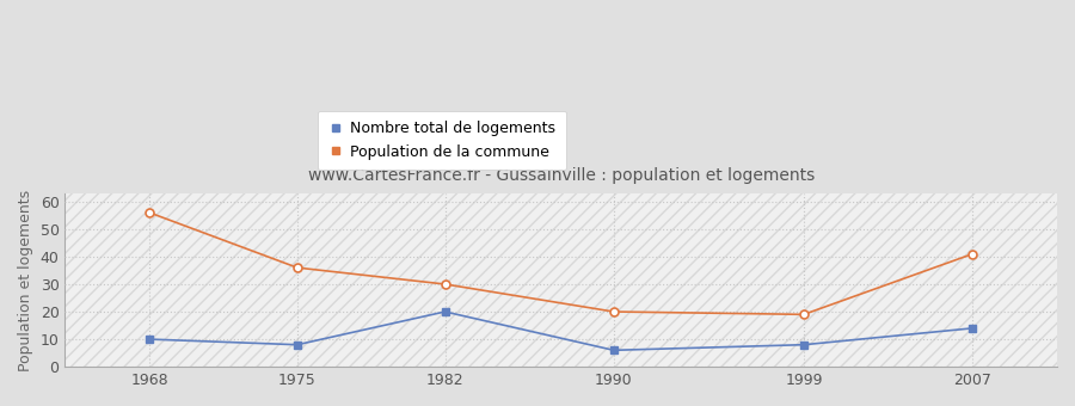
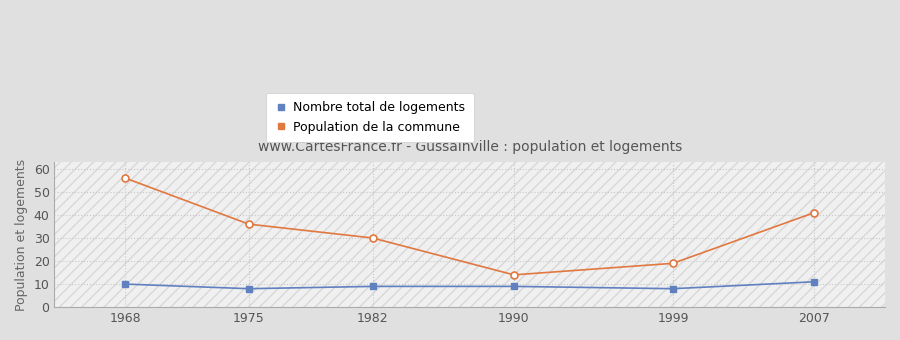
Nombre total de logements/1982: 20 -> 9
Nombre total de logements/1990: 6 -> 9
Population de la commune/1990: 20 -> 14
Nombre total de logements/2007: 14 -> 11
